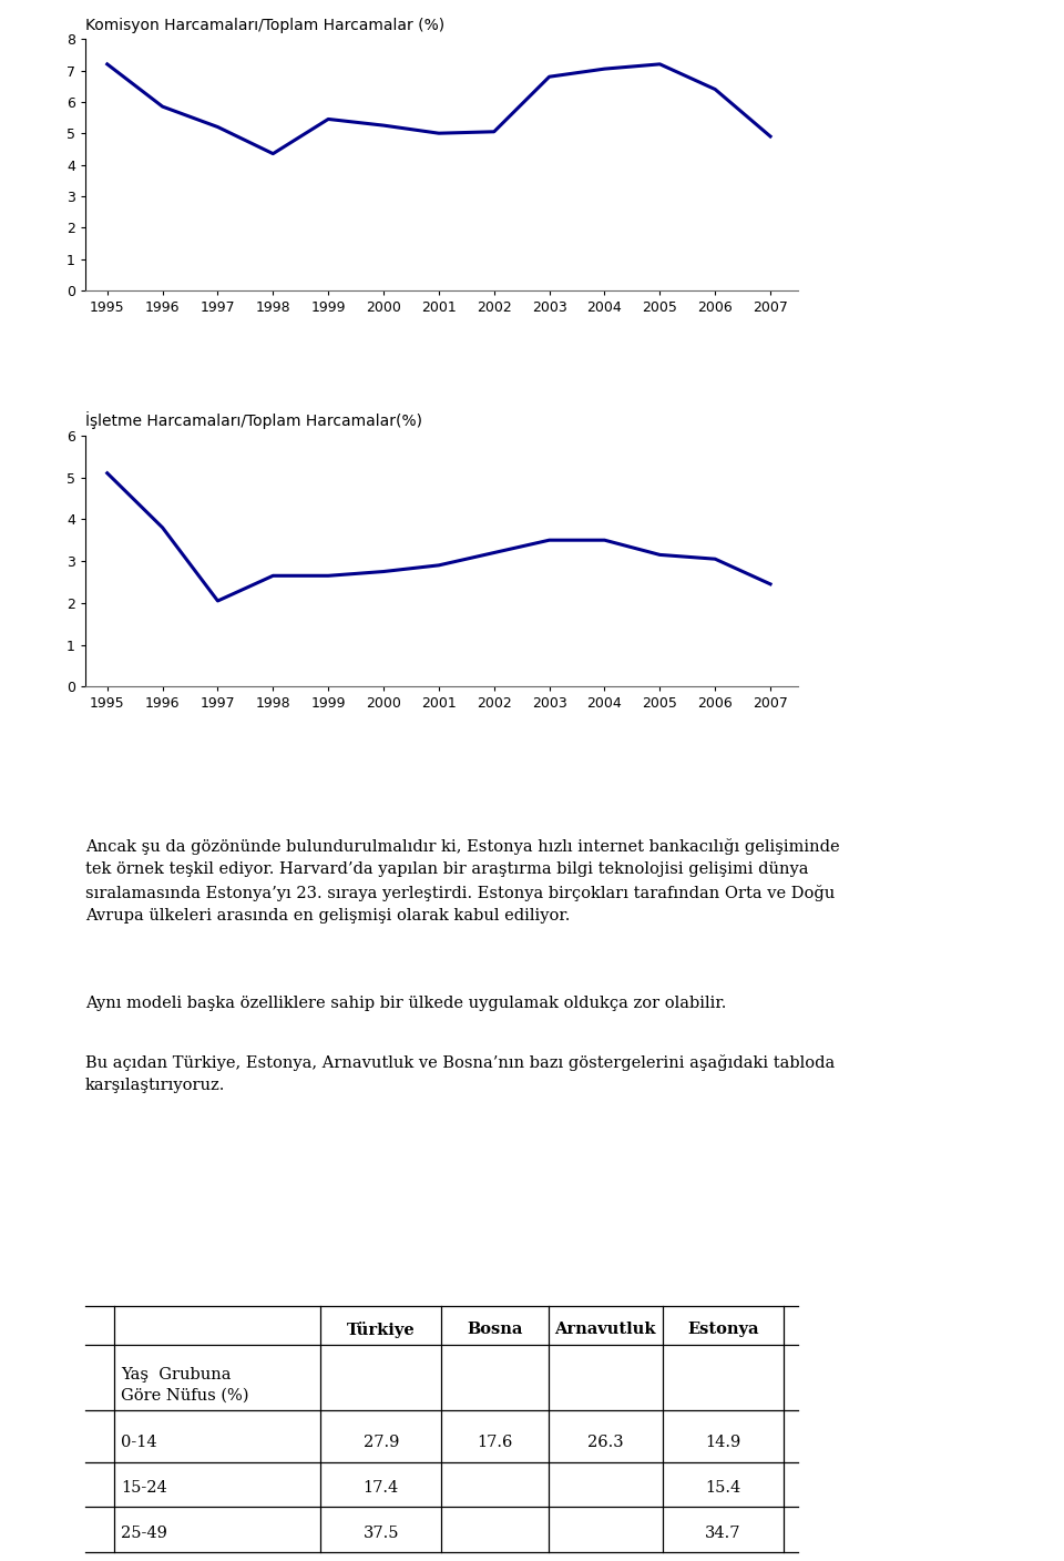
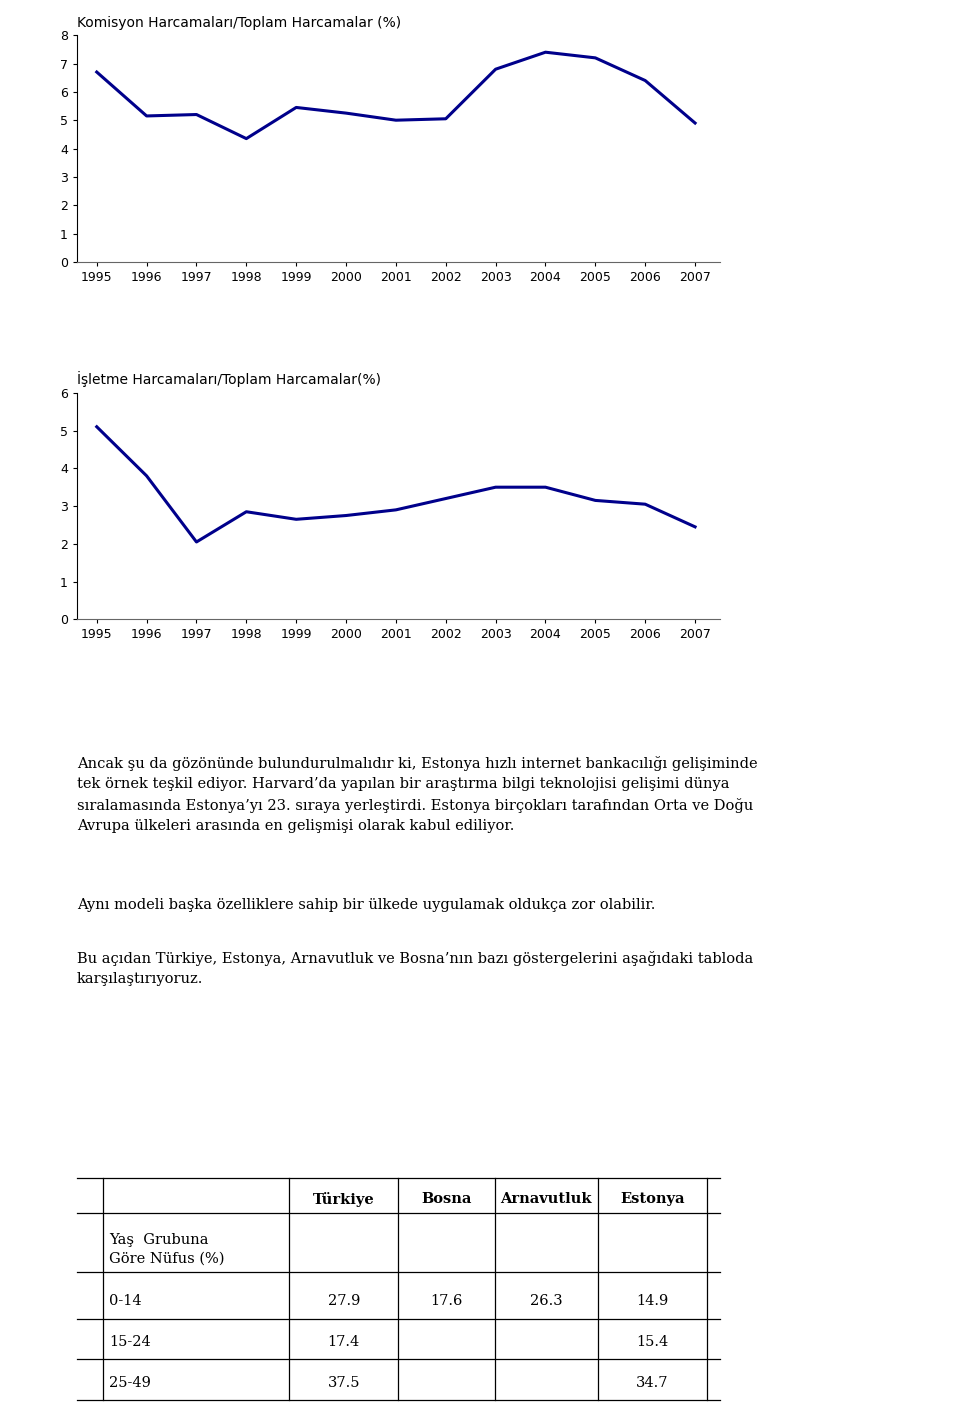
Komisyon Harcamaları/Toplam Harcamalar (%)/1995: 7.20 -> 6.70
Komisyon Harcamaları/Toplam Harcamalar (%)/1996: 5.85 -> 5.15
Komisyon Harcamaları/Toplam Harcamalar (%)/2004: 7.05 -> 7.40
İşletme Harcamaları/Toplam Harcamalar(%)/1998: 2.65 -> 2.85
